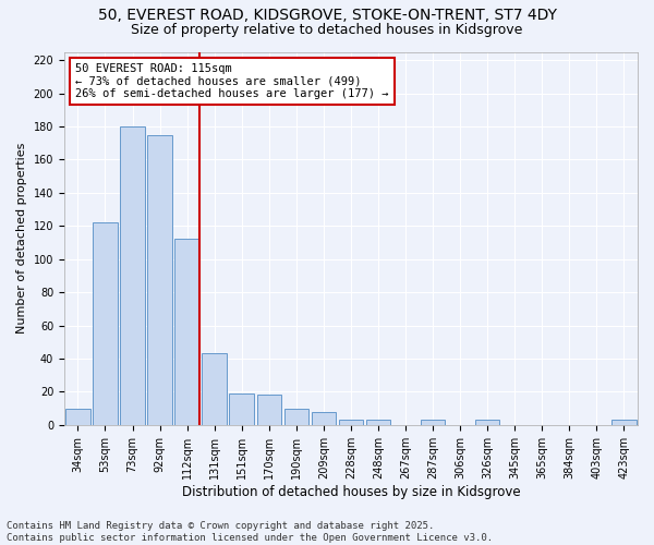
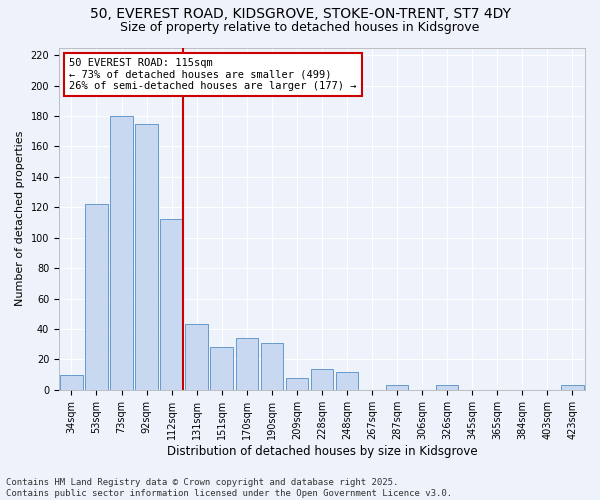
151sqm: 19 -> 28
170sqm: 18 -> 34
190sqm: 10 -> 31
228sqm: 3 -> 14
248sqm: 3 -> 12
